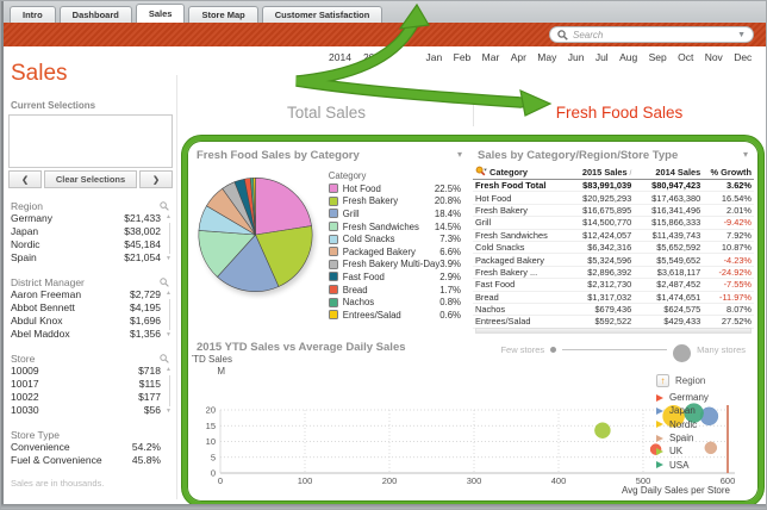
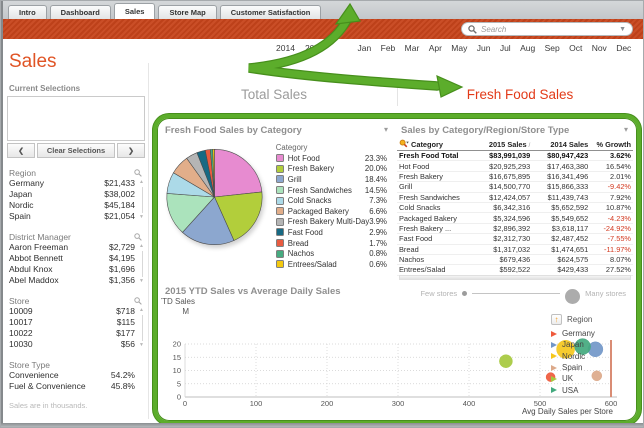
Fresh Food Sales by Category/Hot Food: 22.5% -> 23.3%
Fresh Food Sales by Category/Fresh Bakery: 20.8% -> 20.0%
